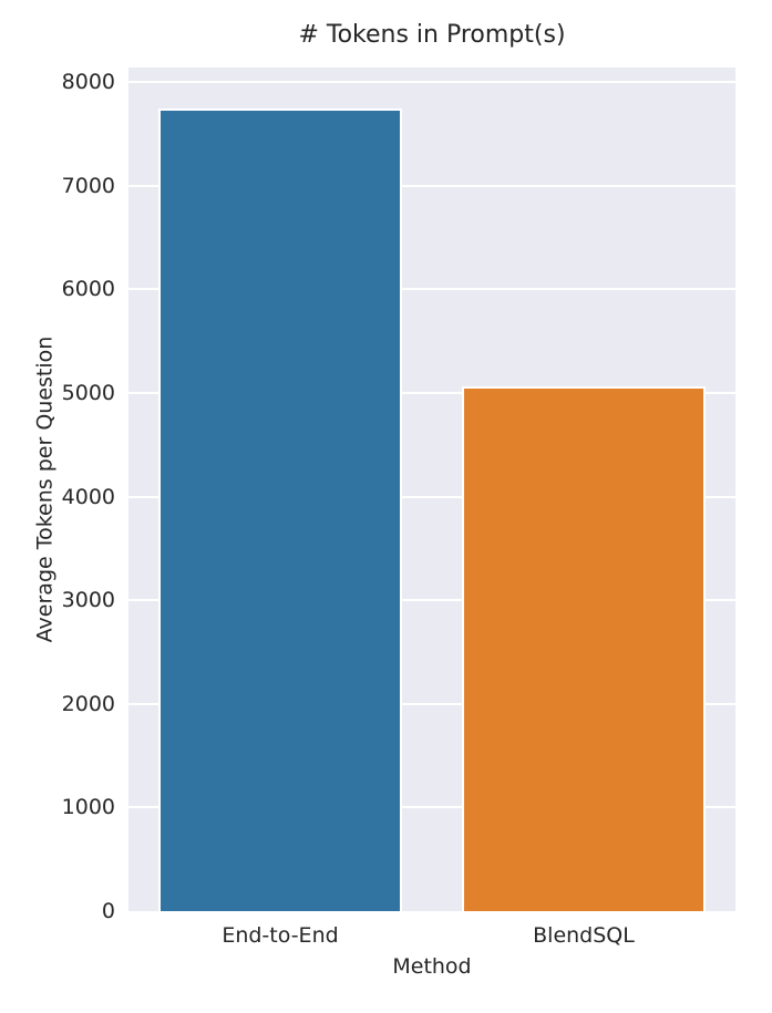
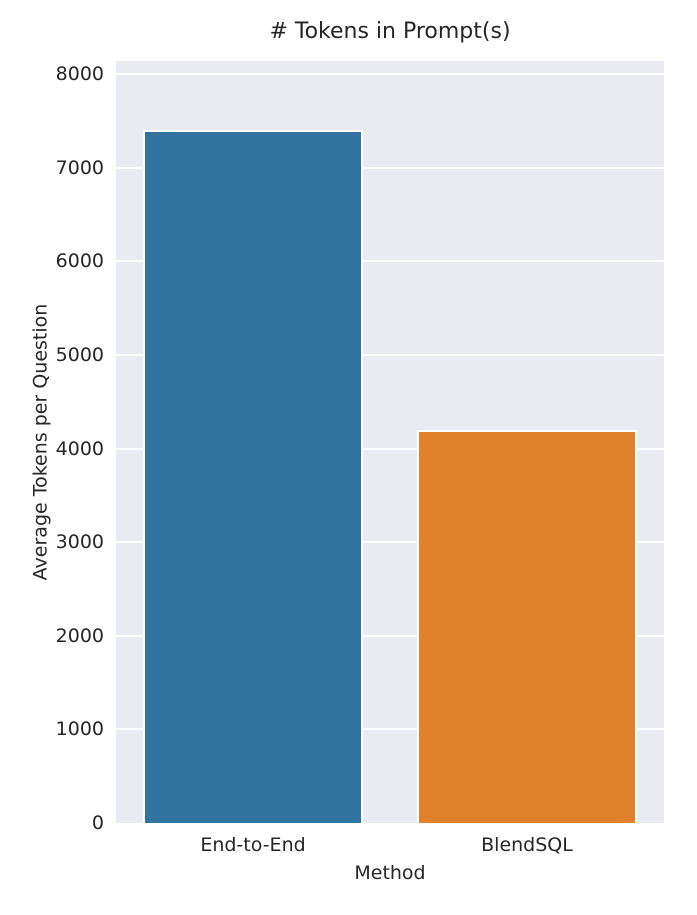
End-to-End: 7800 -> 7400
BlendSQL: 5100 -> 4200
